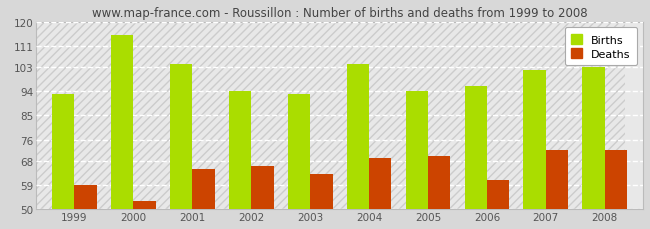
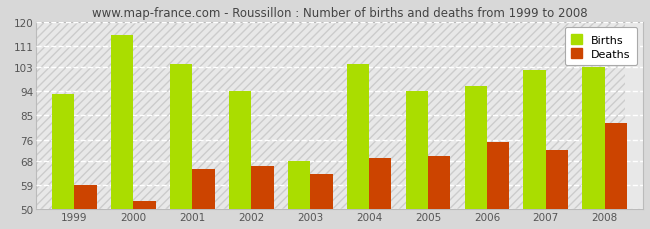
Births/2003: 93 -> 68
Deaths/2006: 61 -> 75
Deaths/2008: 72 -> 82
